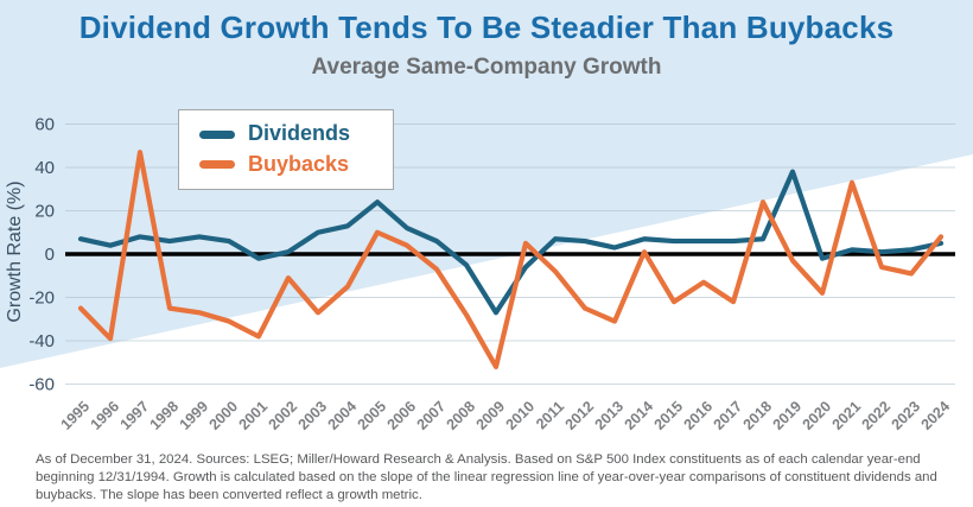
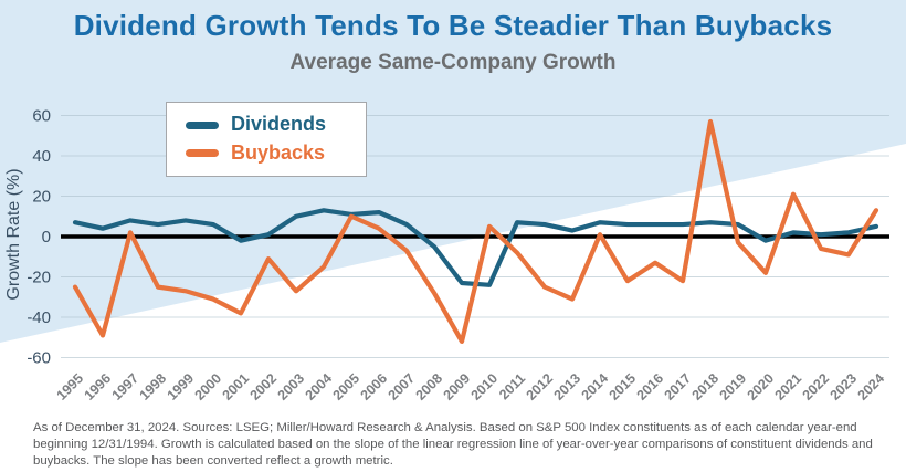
Buybacks/1996: -39 -> -49
Buybacks/1997: 47 -> 2
Dividends/2005: 24 -> 11
Dividends/2009: -27 -> -23
Dividends/2010: -6 -> -24
Buybacks/2018: 24 -> 57
Dividends/2019: 38 -> 6
Buybacks/2021: 33 -> 21
Buybacks/2024: 8 -> 13
